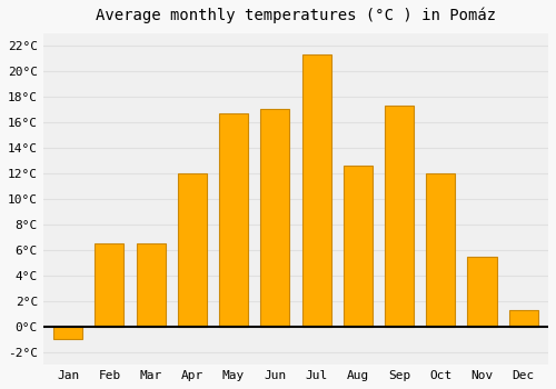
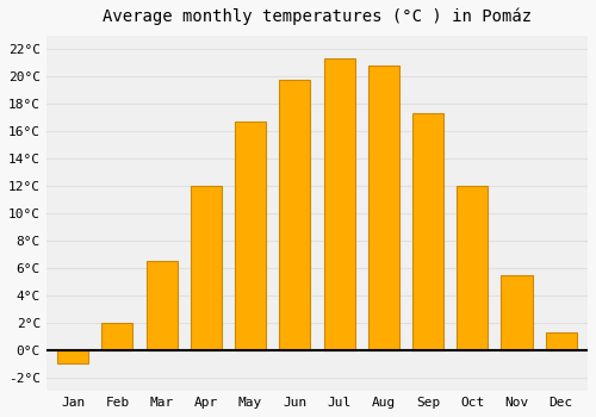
Feb: 6.5°C -> 2.0°C
Jun: 17.0°C -> 19.7°C
Aug: 12.6°C -> 20.8°C
